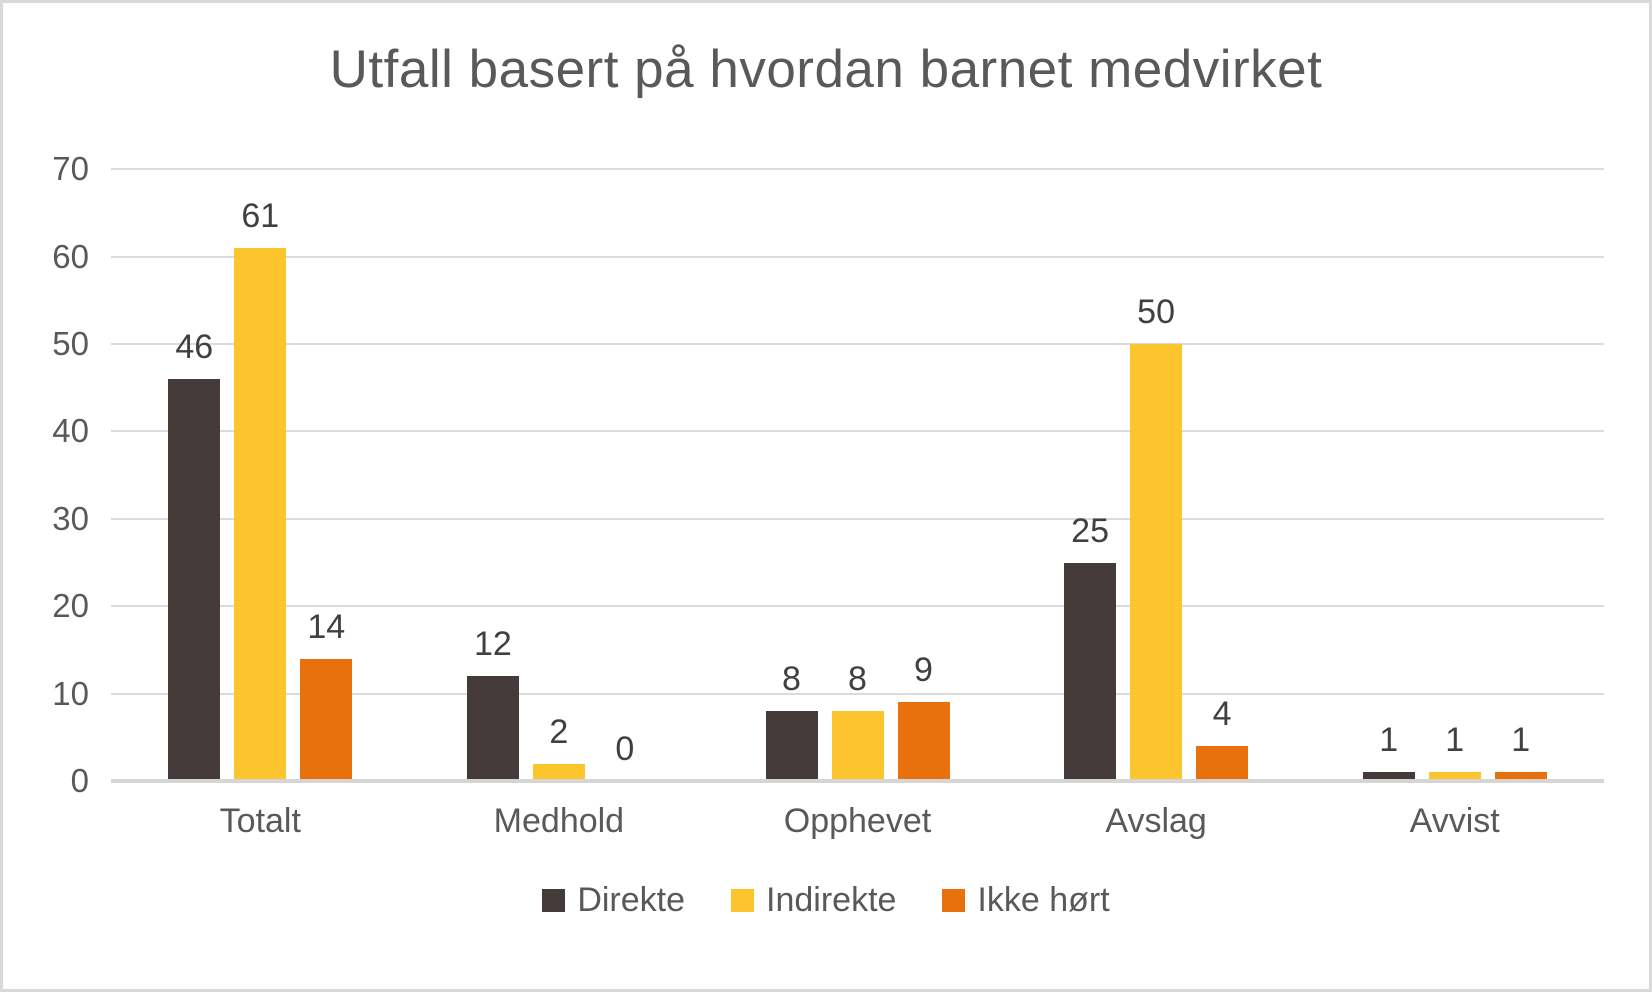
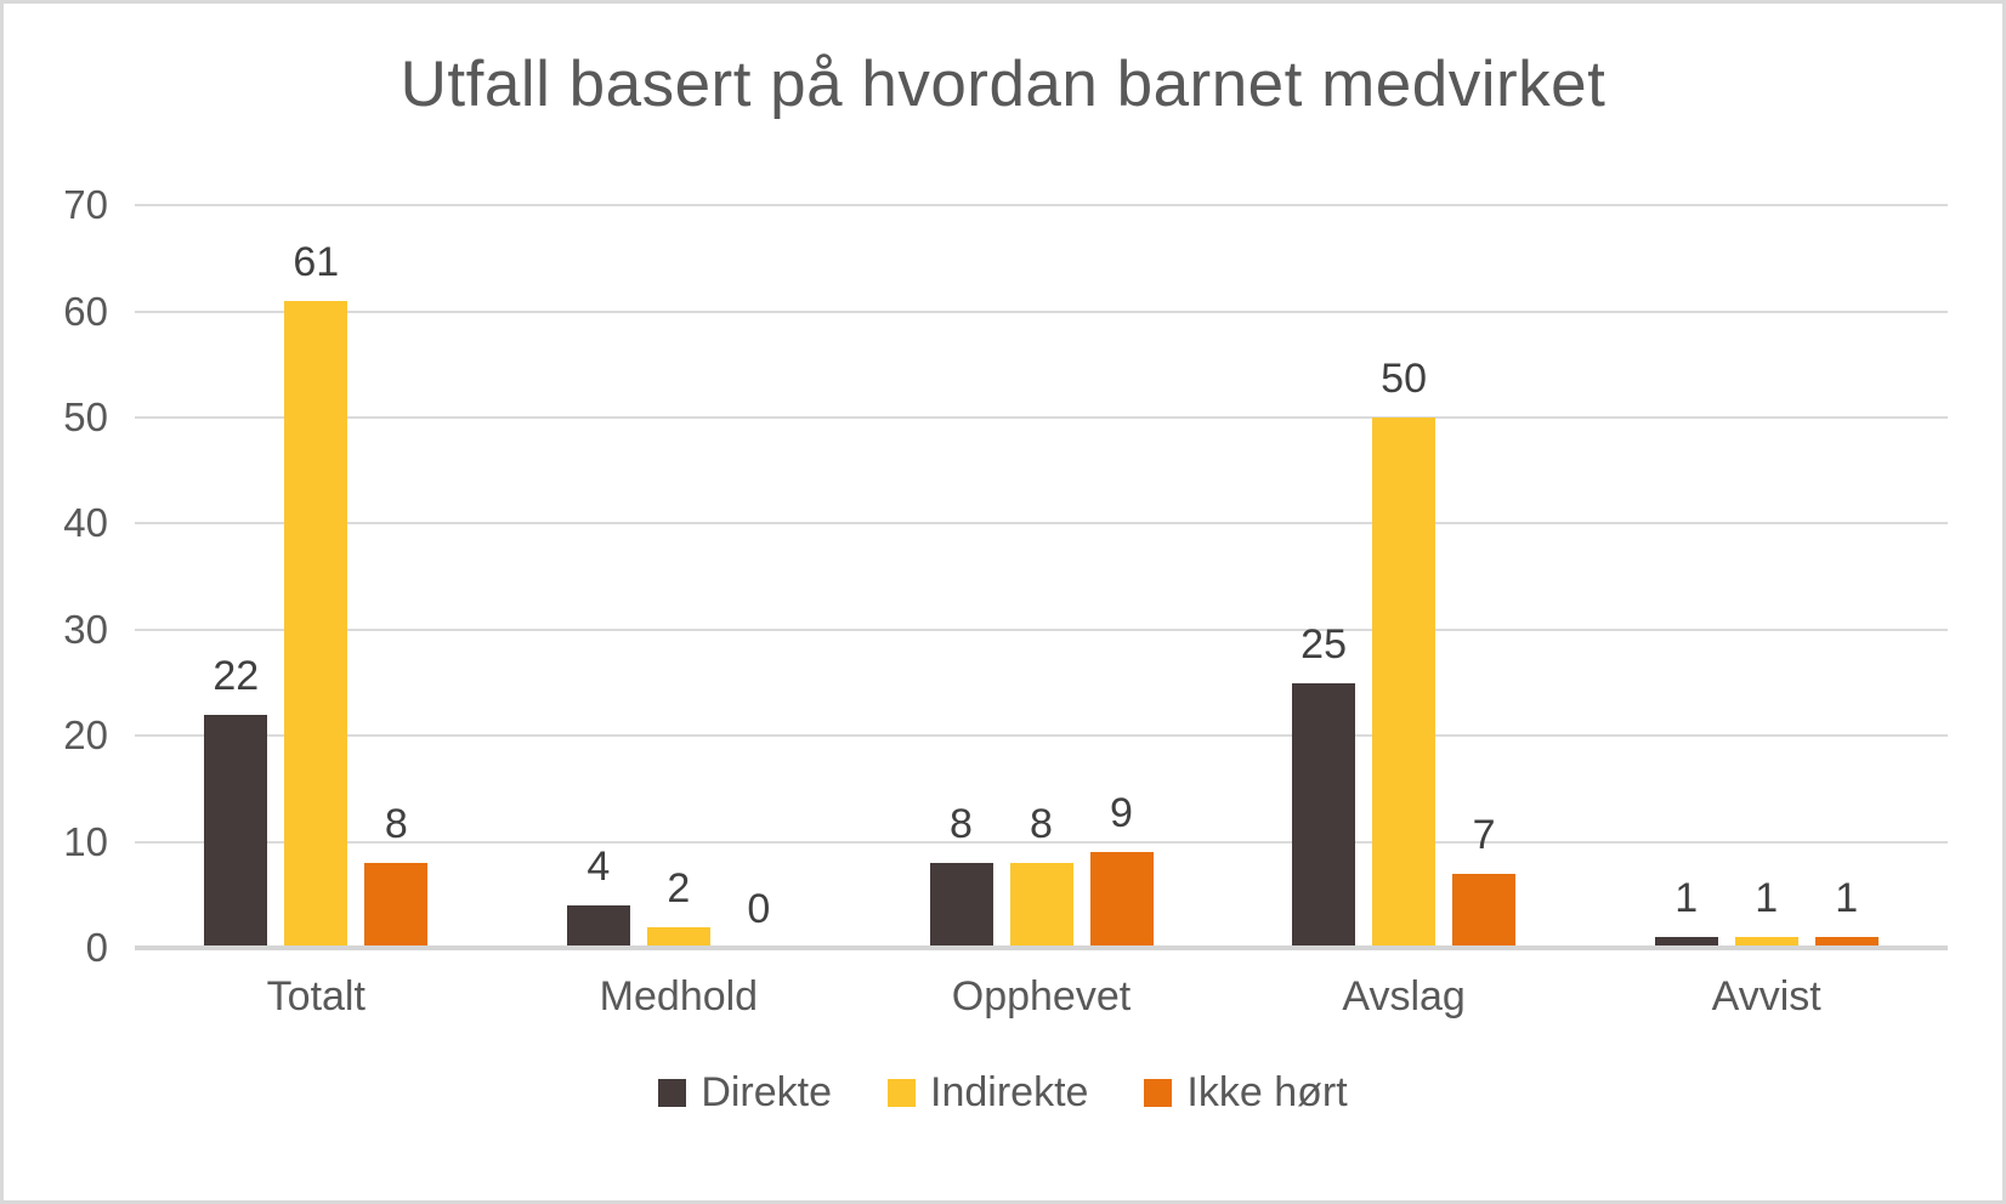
Direkte/Totalt: 46 -> 22
Ikke hørt/Totalt: 14 -> 8
Direkte/Medhold: 12 -> 4
Ikke hørt/Avslag: 4 -> 7
